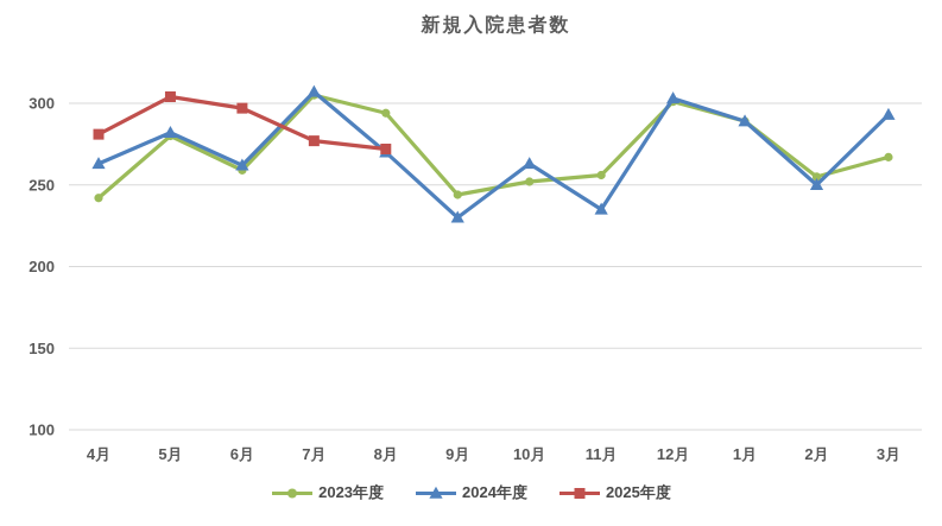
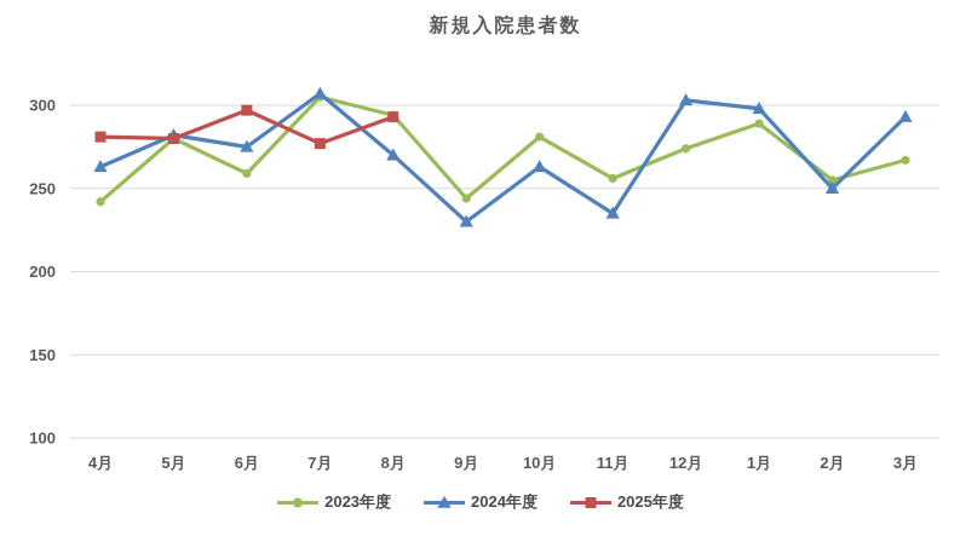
2025年度/5月: 304 -> 280
2024年度/6月: 262 -> 275
2025年度/8月: 272 -> 293
2023年度/10月: 252 -> 281
2023年度/12月: 301 -> 274
2024年度/1月: 289 -> 298
